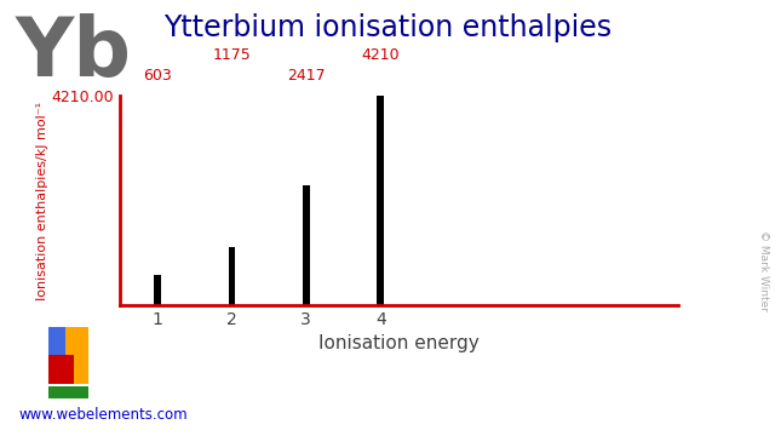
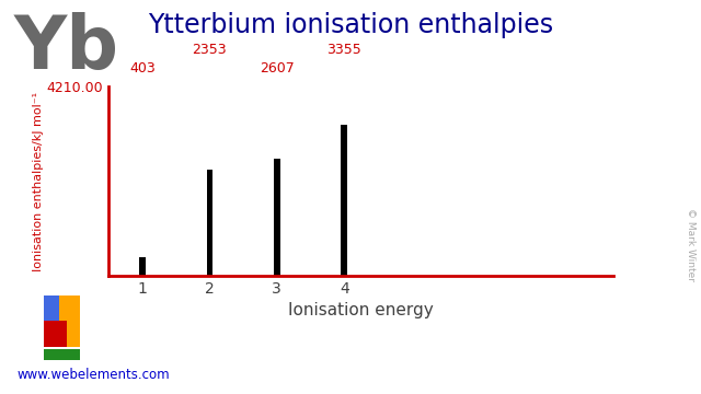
1: 603 -> 403
2: 1175 -> 2353
3: 2417 -> 2607
4: 4210 -> 3355
